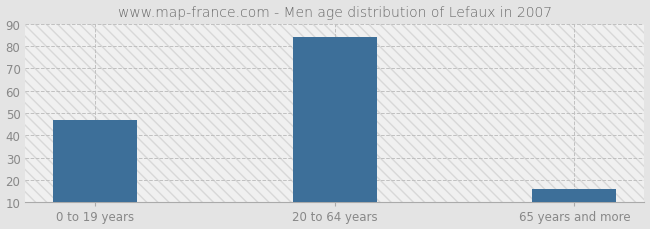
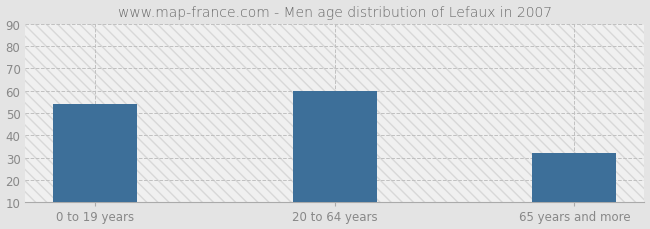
0 to 19 years: 47 -> 54
20 to 64 years: 84 -> 60
65 years and more: 16 -> 32
